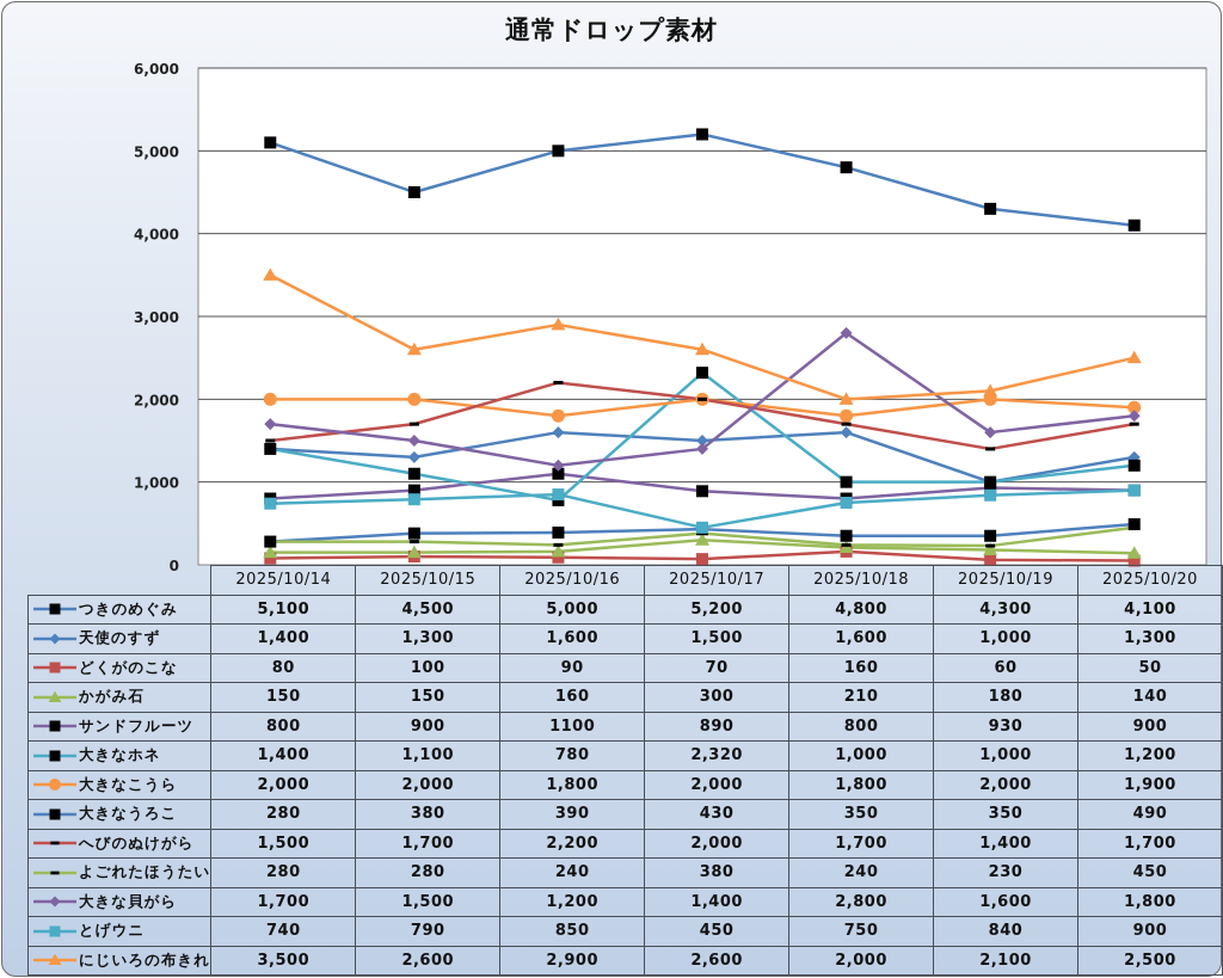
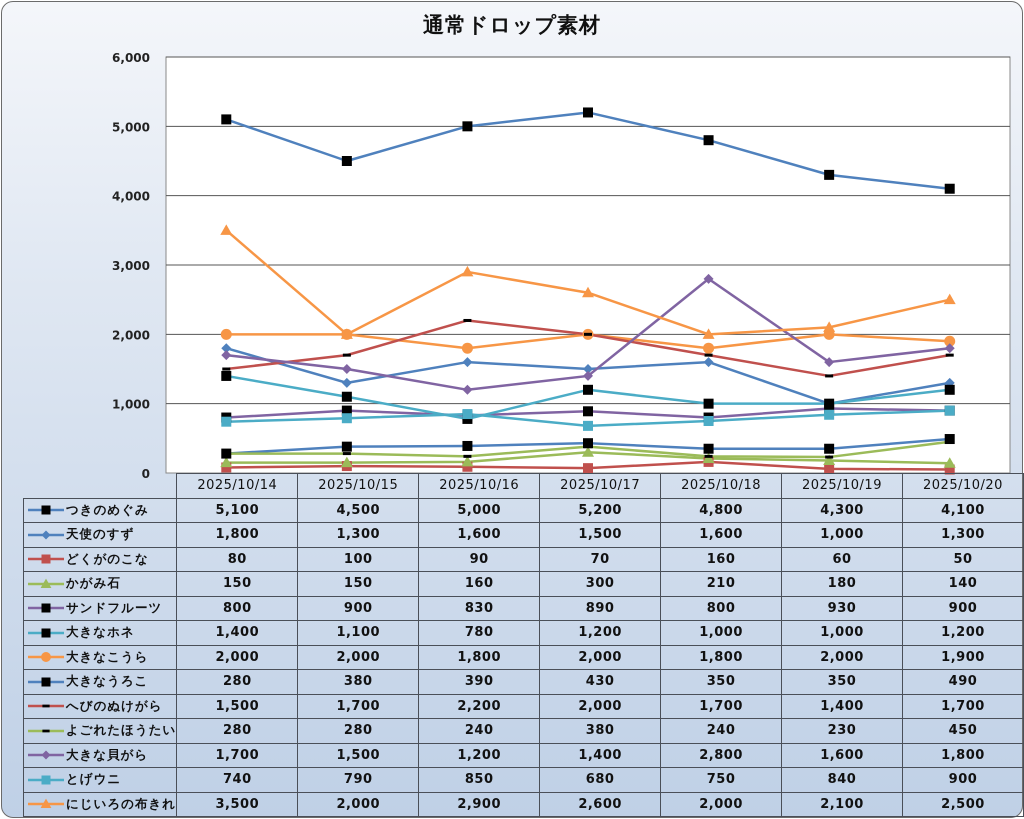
天使のすず/2025/10/14: 1,400 -> 1,800
にじいろの布きれ/2025/10/15: 2,600 -> 2,000
サンドフルーツ/2025/10/16: 1100 -> 830
大きなホネ/2025/10/17: 2,320 -> 1,200
とげウニ/2025/10/17: 450 -> 680
